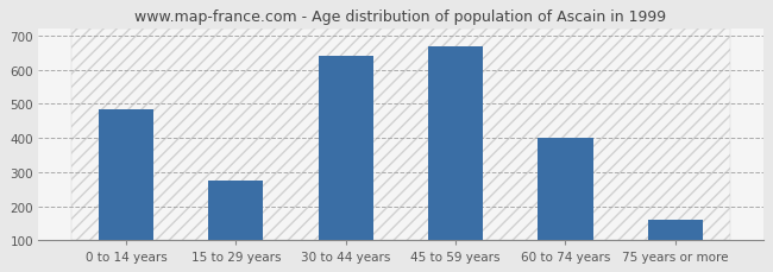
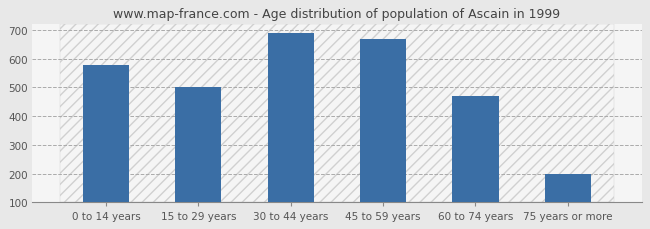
0 to 14 years: 485 -> 578
15 to 29 years: 275 -> 503
30 to 44 years: 640 -> 690
60 to 74 years: 400 -> 470
75 years or more: 160 -> 200
